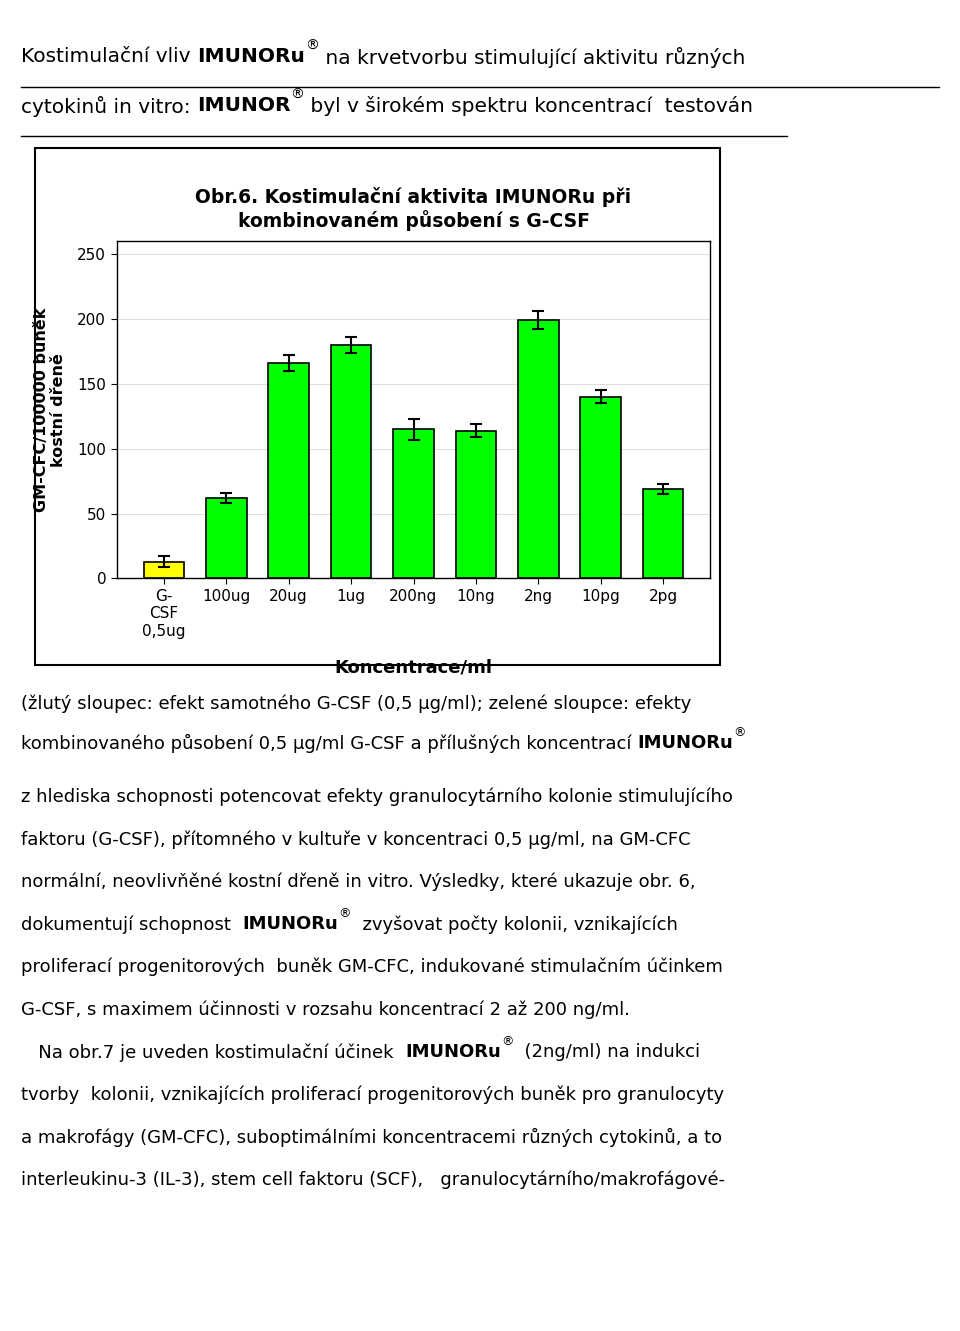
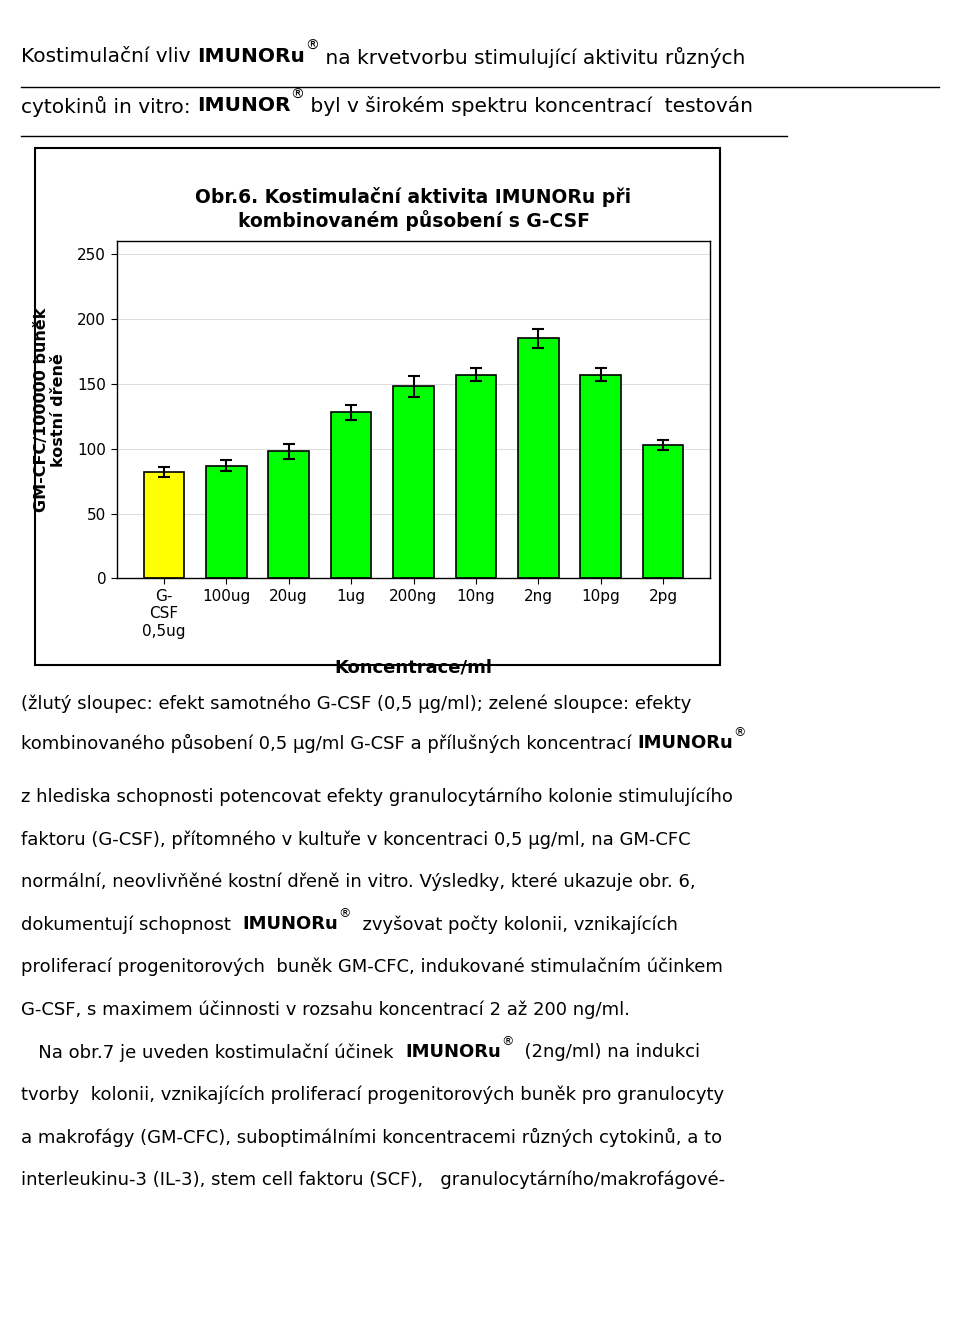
G- CSF 0,5ug: 13 -> 82
100ug: 62 -> 87
20ug: 166 -> 98
1ug: 180 -> 128
200ng: 115 -> 148
10ng: 114 -> 157
2ng: 199 -> 185
10pg: 140 -> 157
2pg: 69 -> 103
